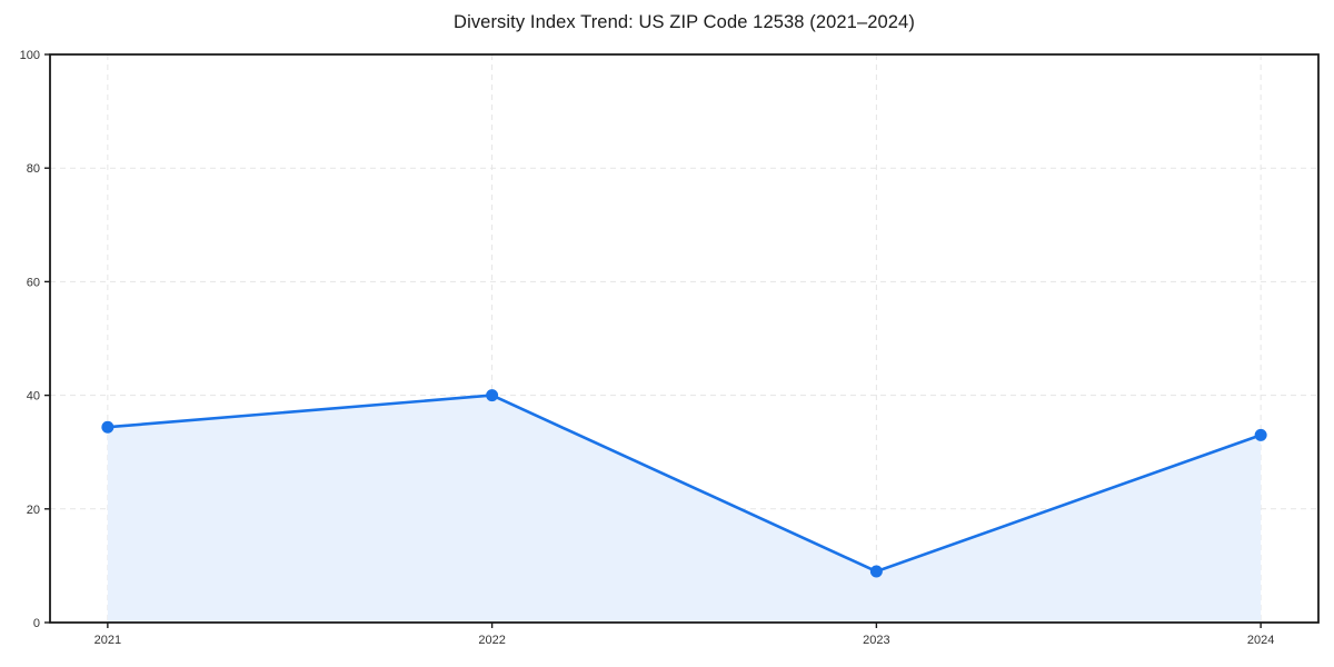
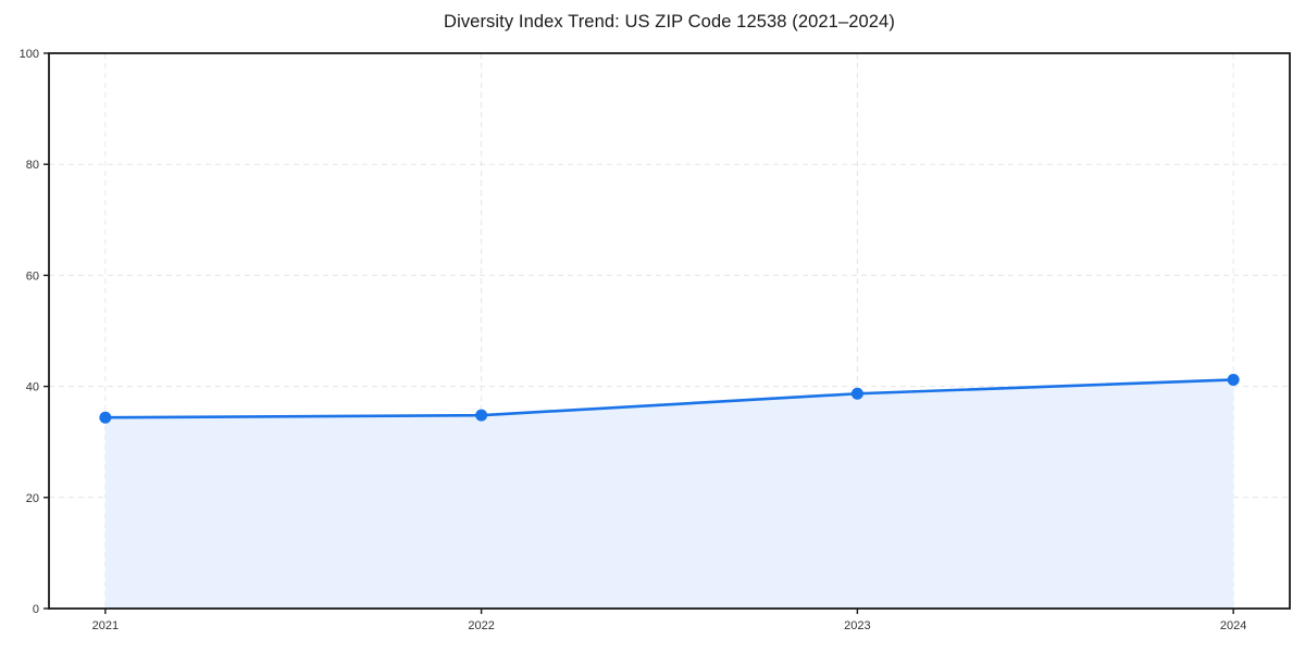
2022: 40 -> 35
2023: 9 -> 39
2024: 33 -> 41
